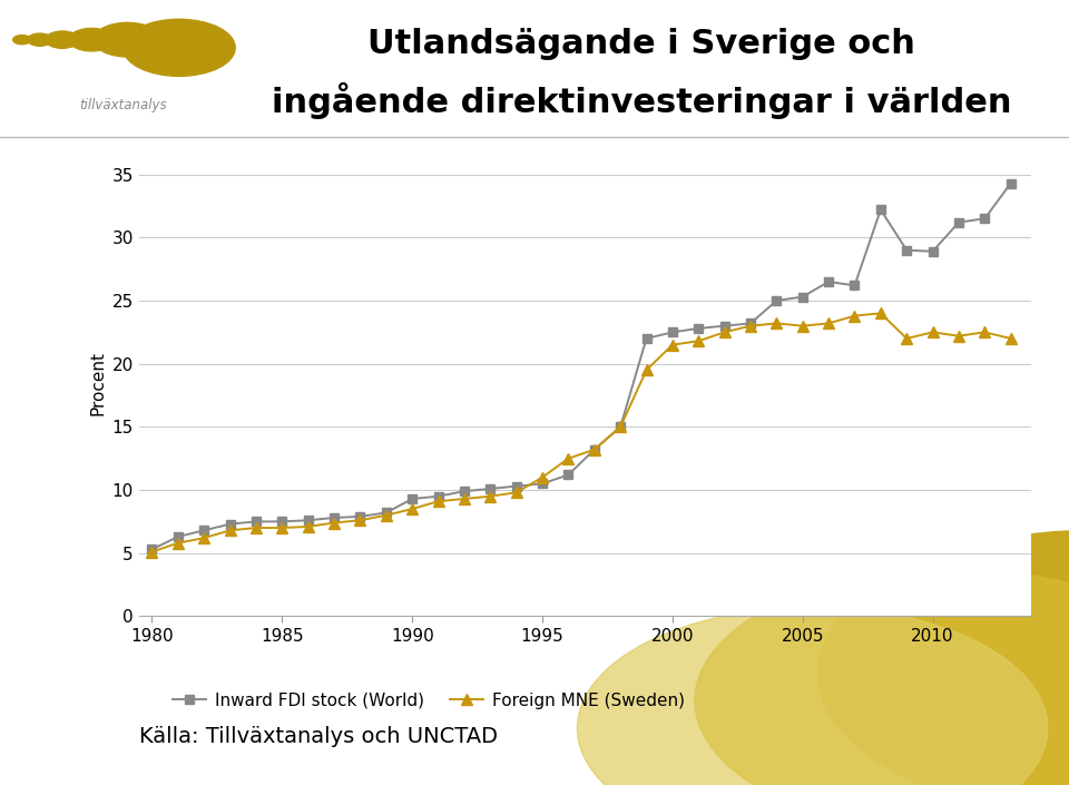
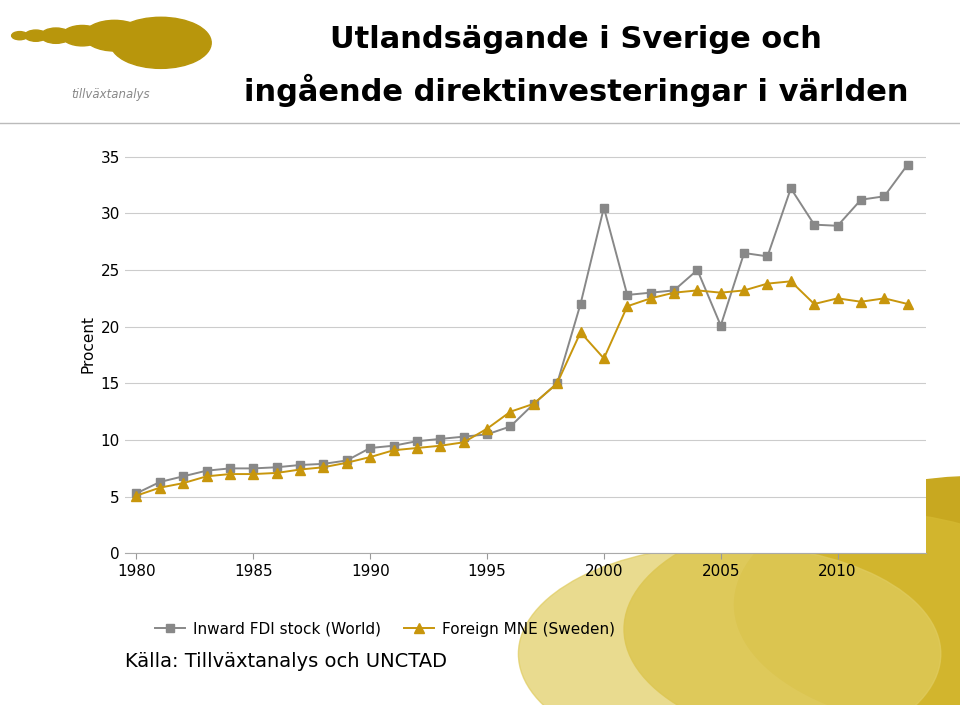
Inward FDI stock (World)/2000: 22.5 -> 30.5
Foreign MNE (Sweden)/2000: 21.5 -> 17.2
Inward FDI stock (World)/2005: 25.3 -> 20.1
